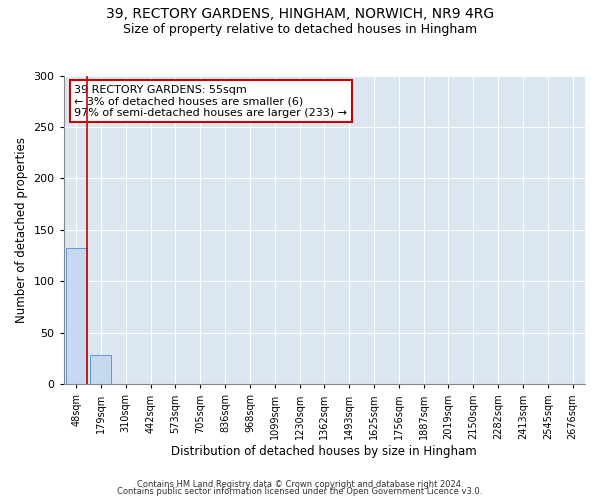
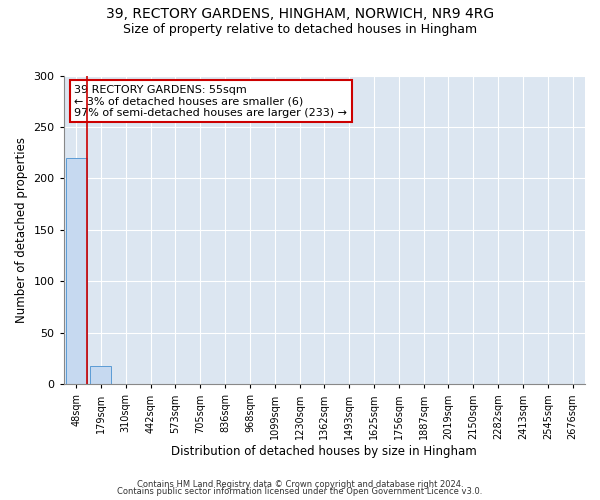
48sqm: 132 -> 220
179sqm: 28 -> 18
